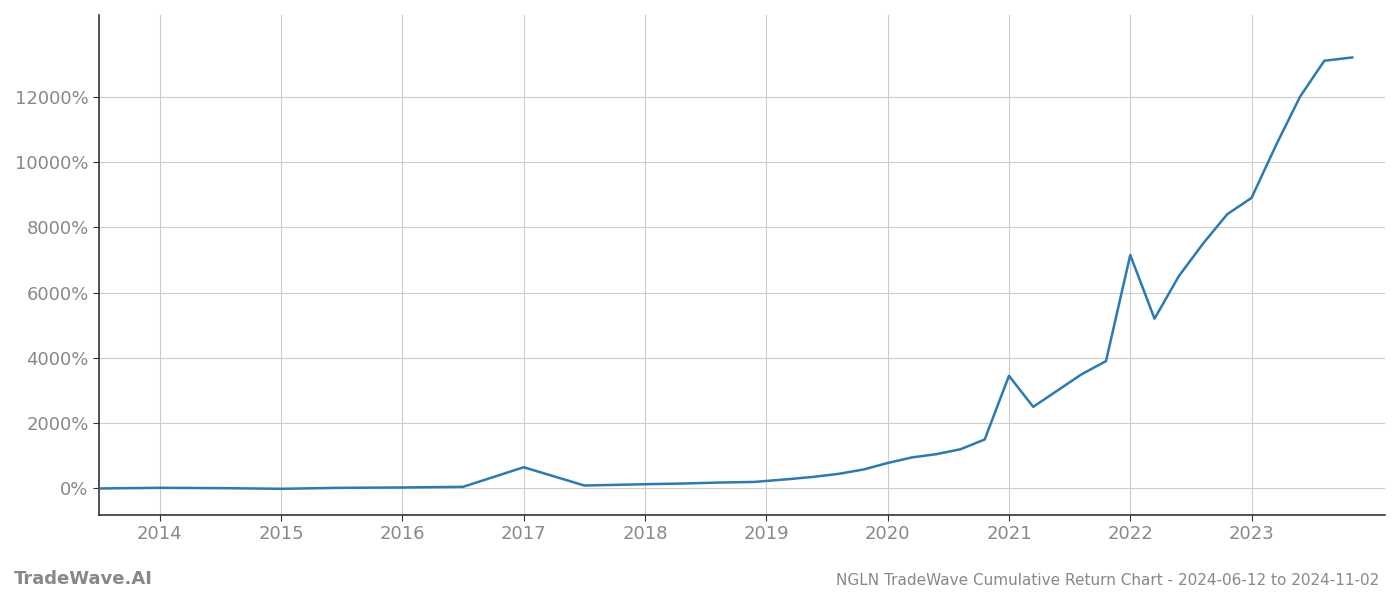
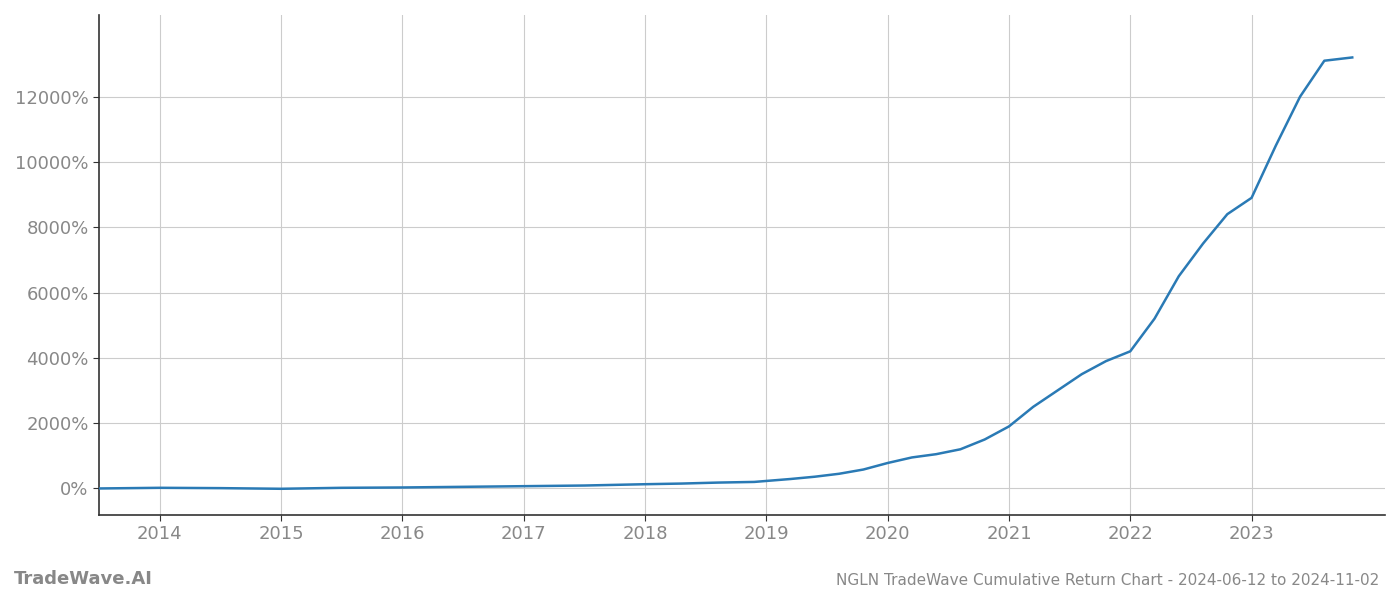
2017: 650% -> 70%
2021: 3450% -> 1900%
2022: 7150% -> 4200%
